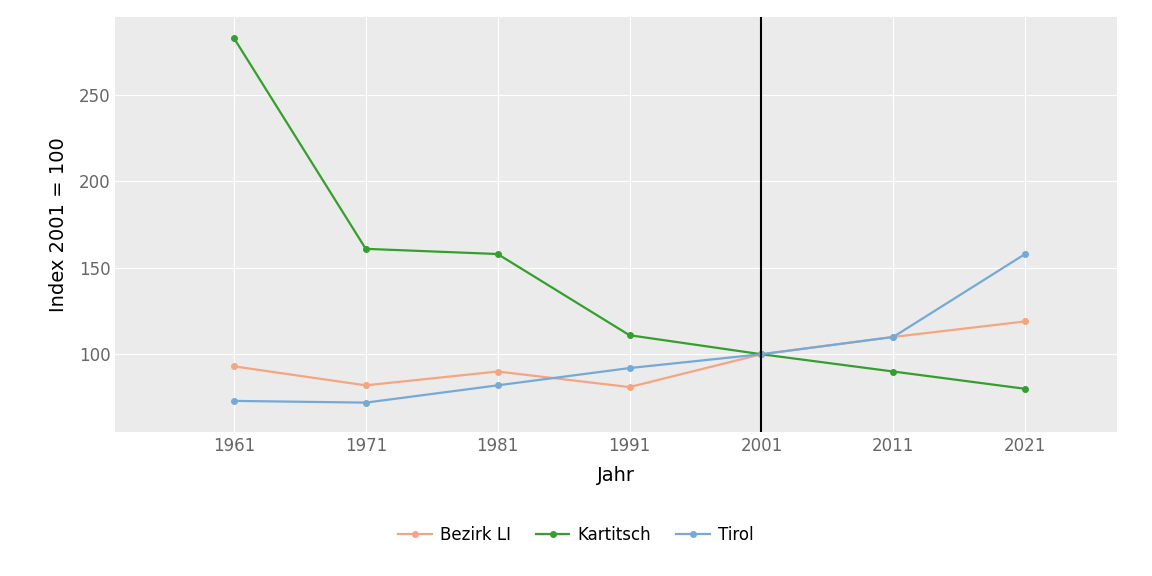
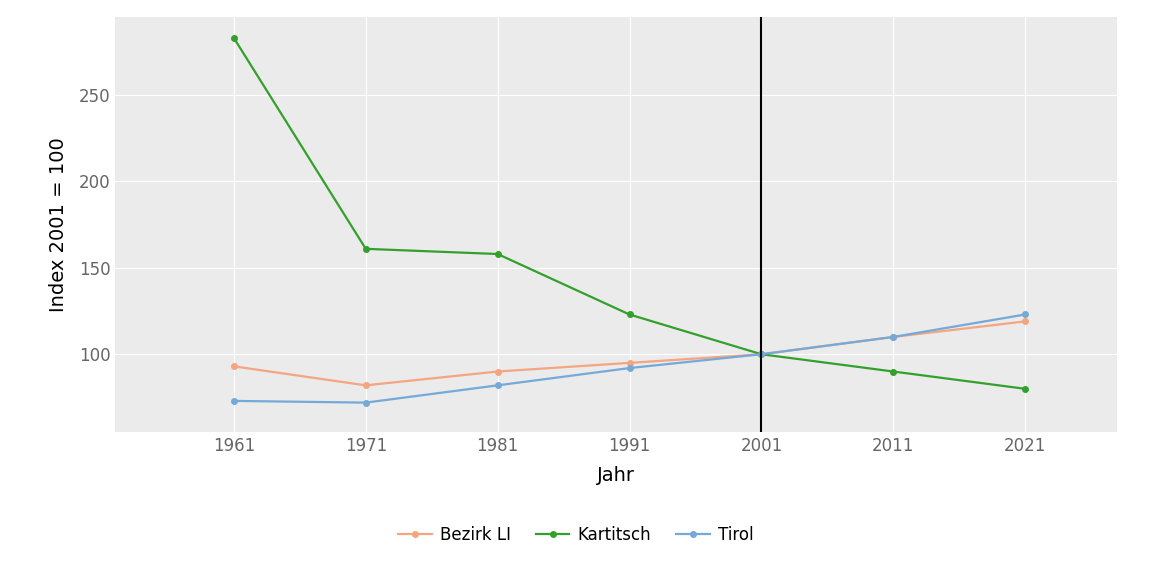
Bezirk LI/1991: 81 -> 95
Kartitsch/1991: 111 -> 123
Tirol/2021: 158 -> 123
